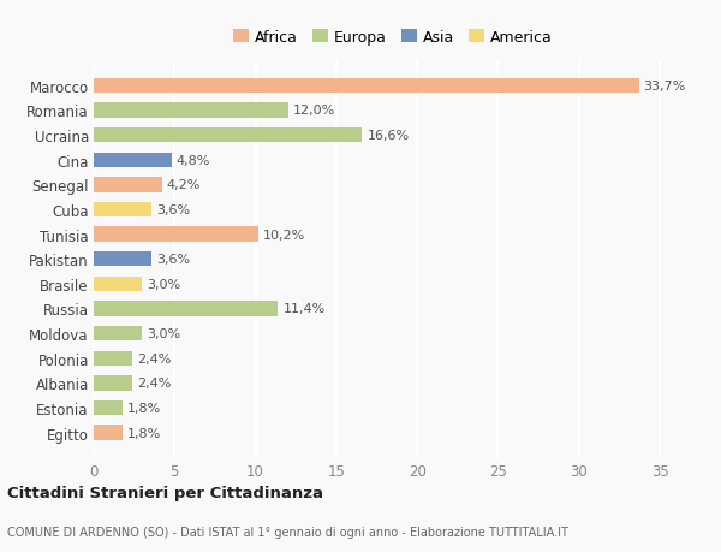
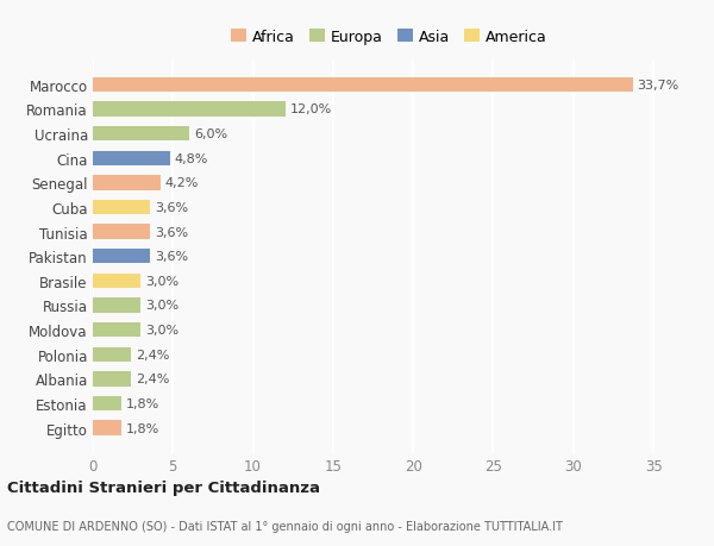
Ucraina: 16,6% -> 6,0%
Tunisia: 10,2% -> 3,6%
Russia: 11,4% -> 3,0%
